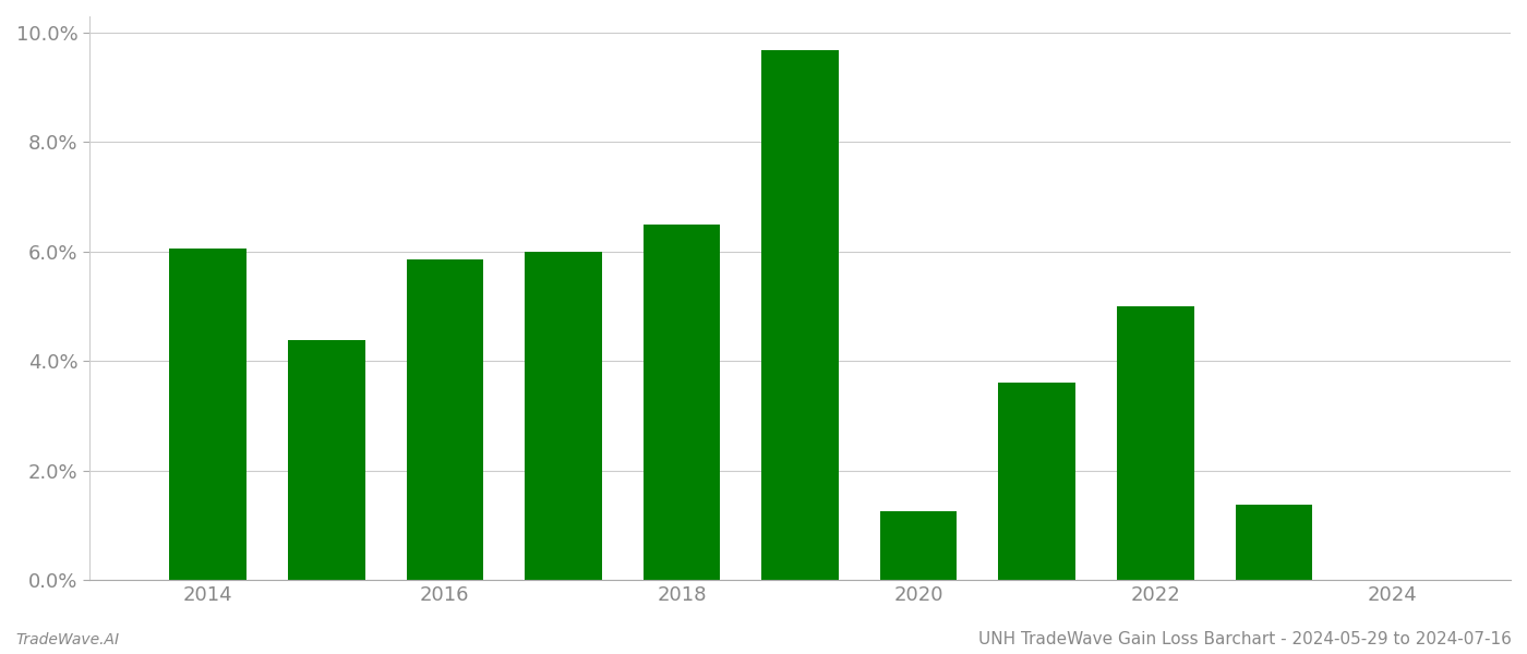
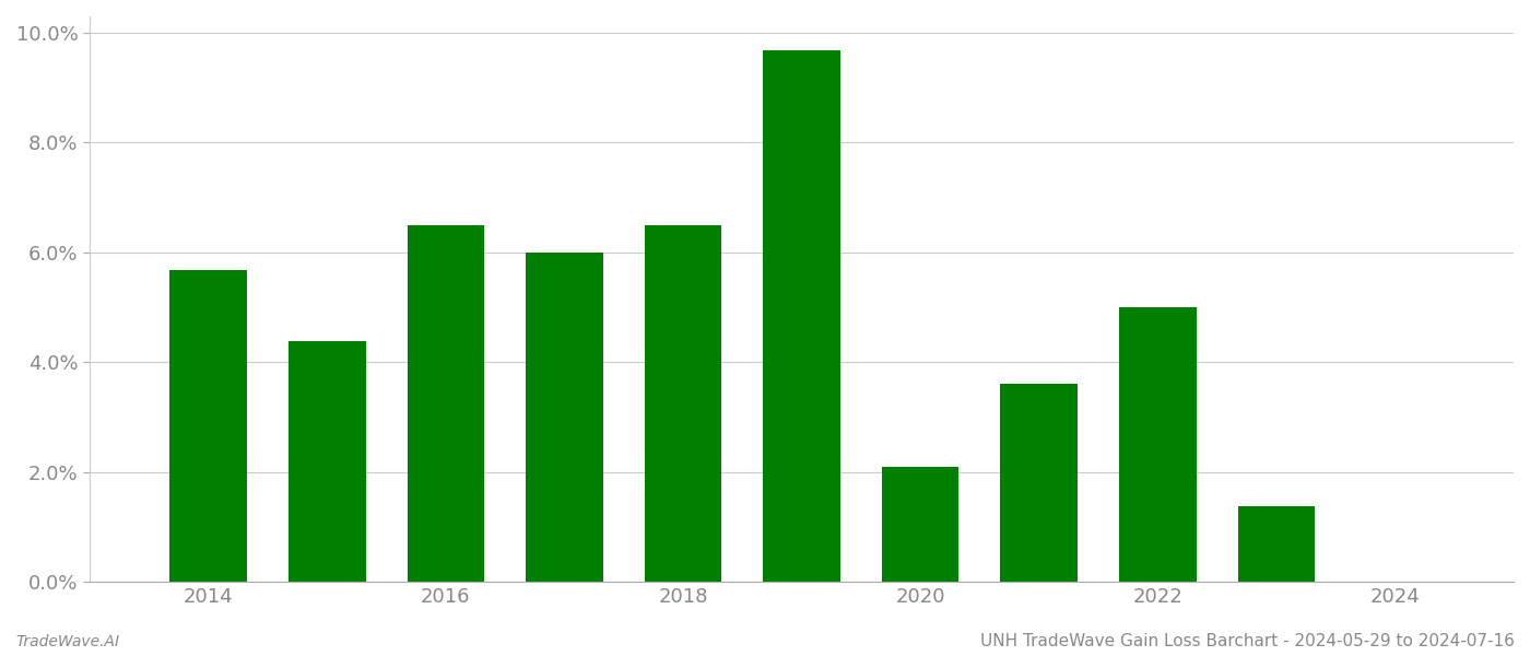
2014: 6.05% -> 5.68%
2016: 5.85% -> 6.50%
2020: 1.25% -> 2.10%
